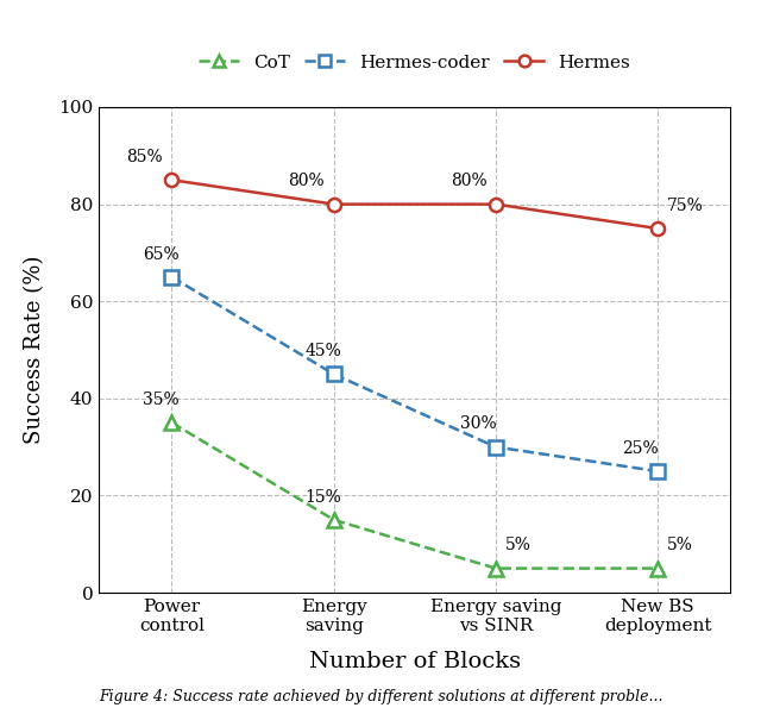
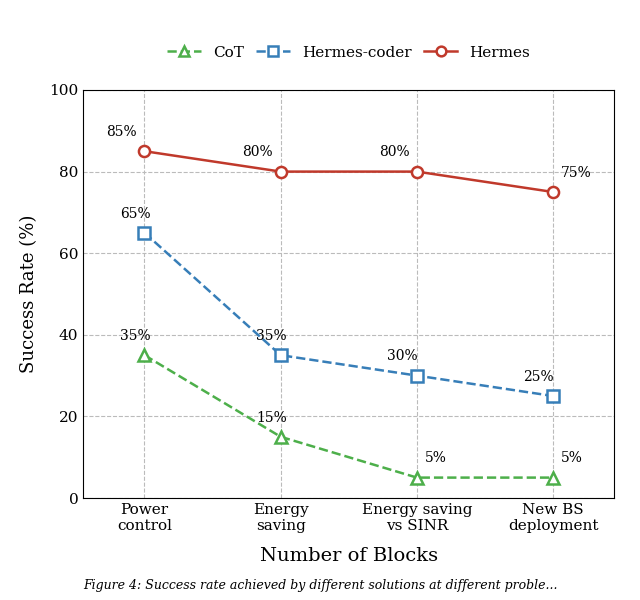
Hermes-coder/Energy saving: 45% -> 35%
